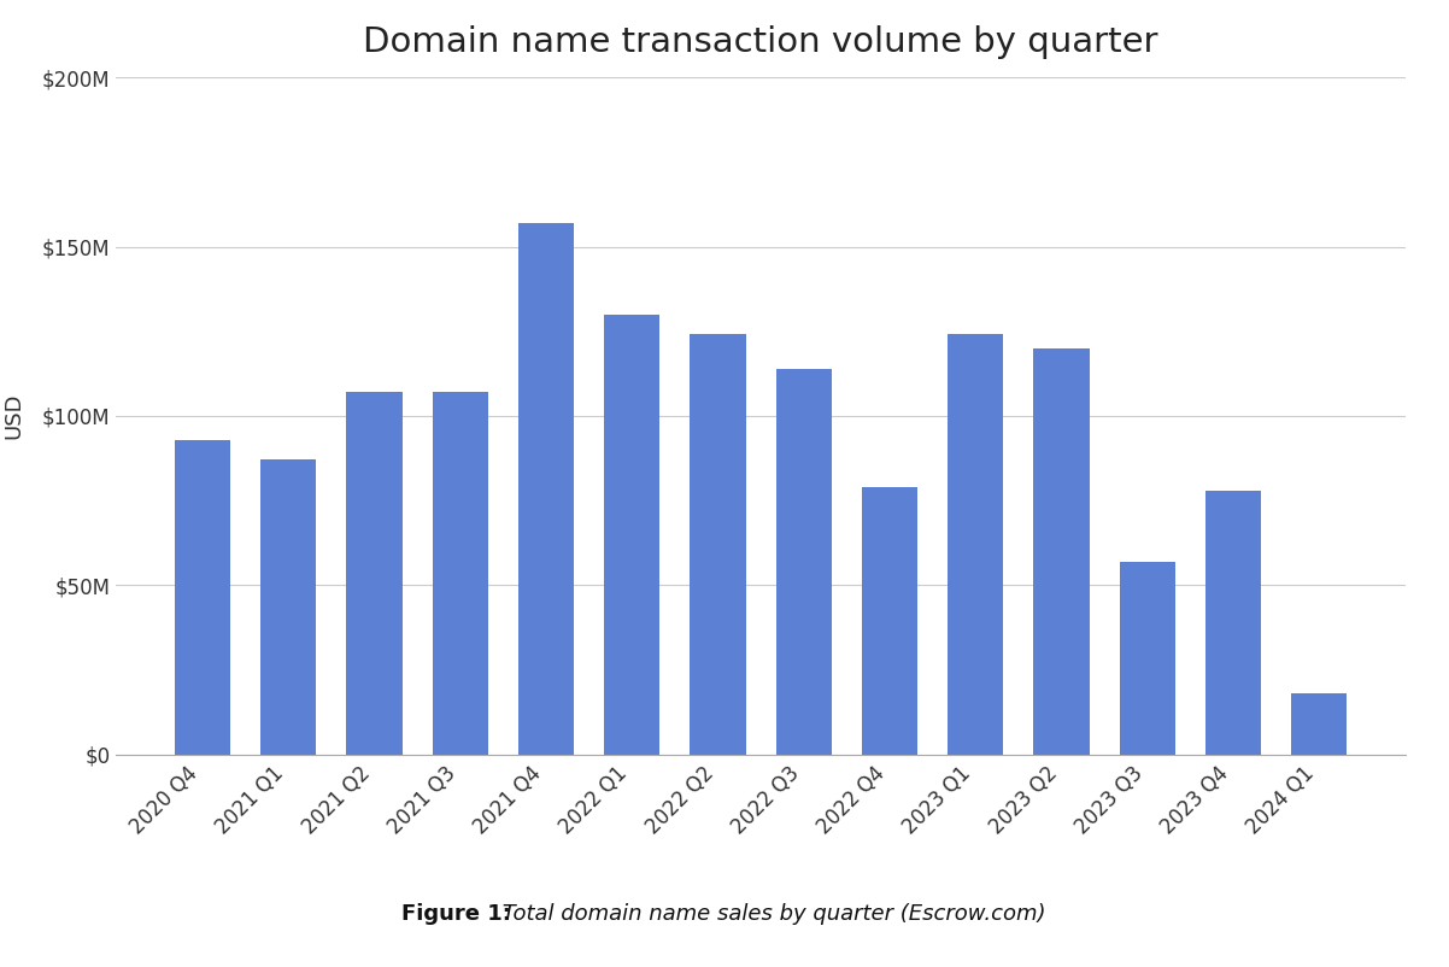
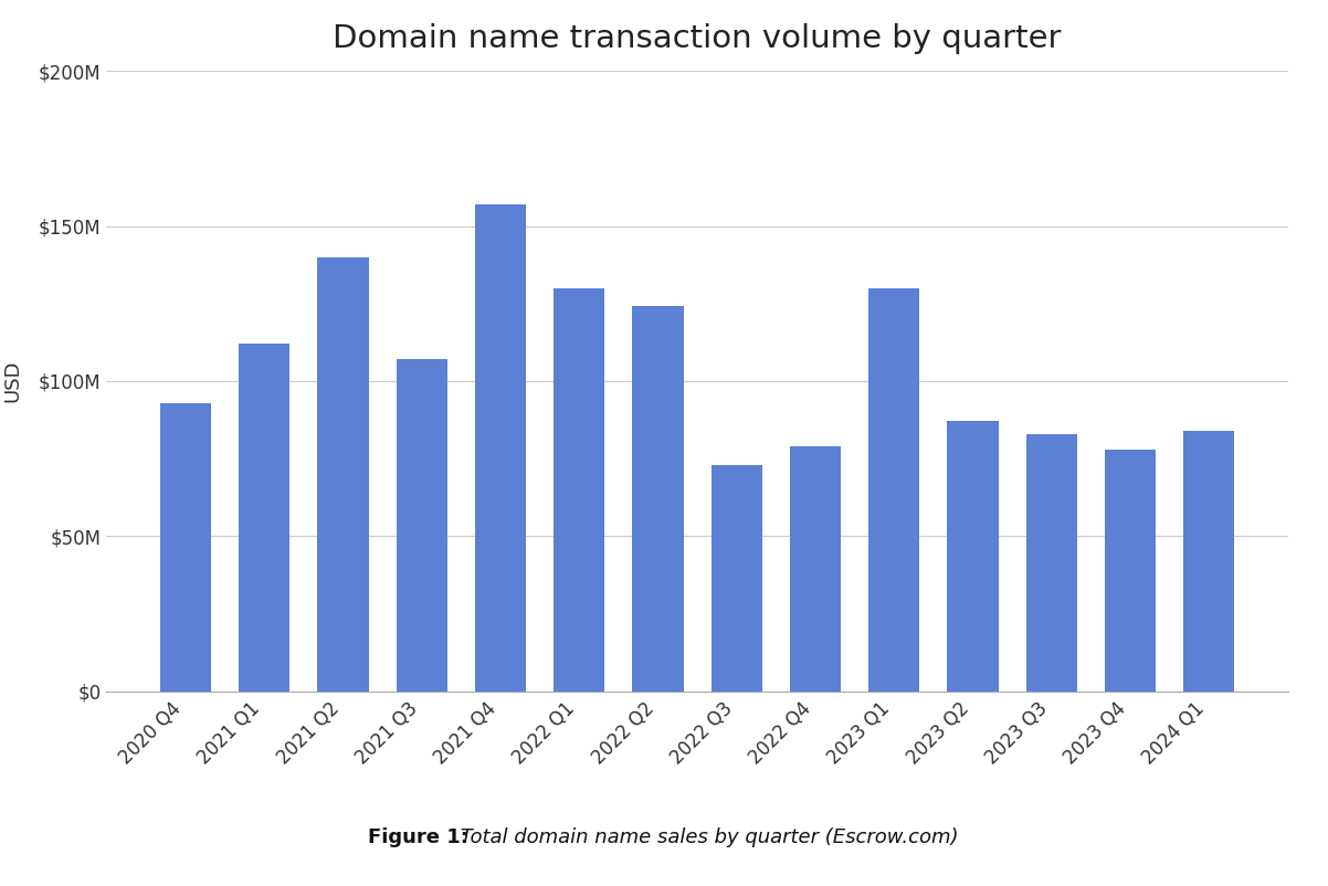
2021 Q1: $87M -> $112M
2021 Q2: $107M -> $140M
2022 Q3: $114M -> $73M
2023 Q1: $124M -> $130M
2023 Q2: $120M -> $87M
2023 Q3: $57M -> $83M
2024 Q1: $18M -> $84M
